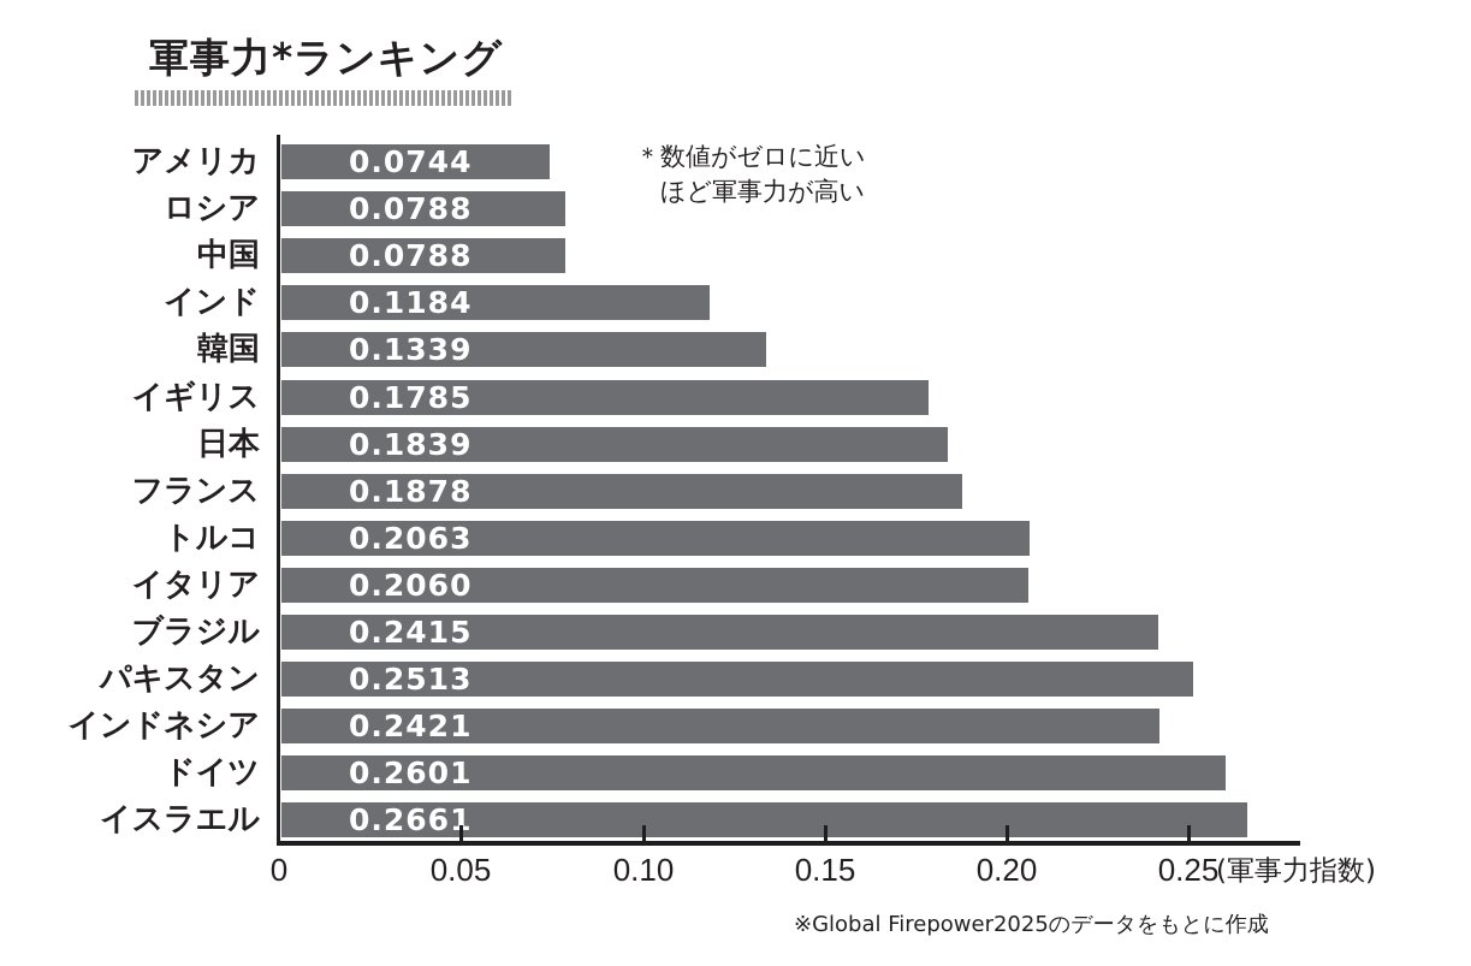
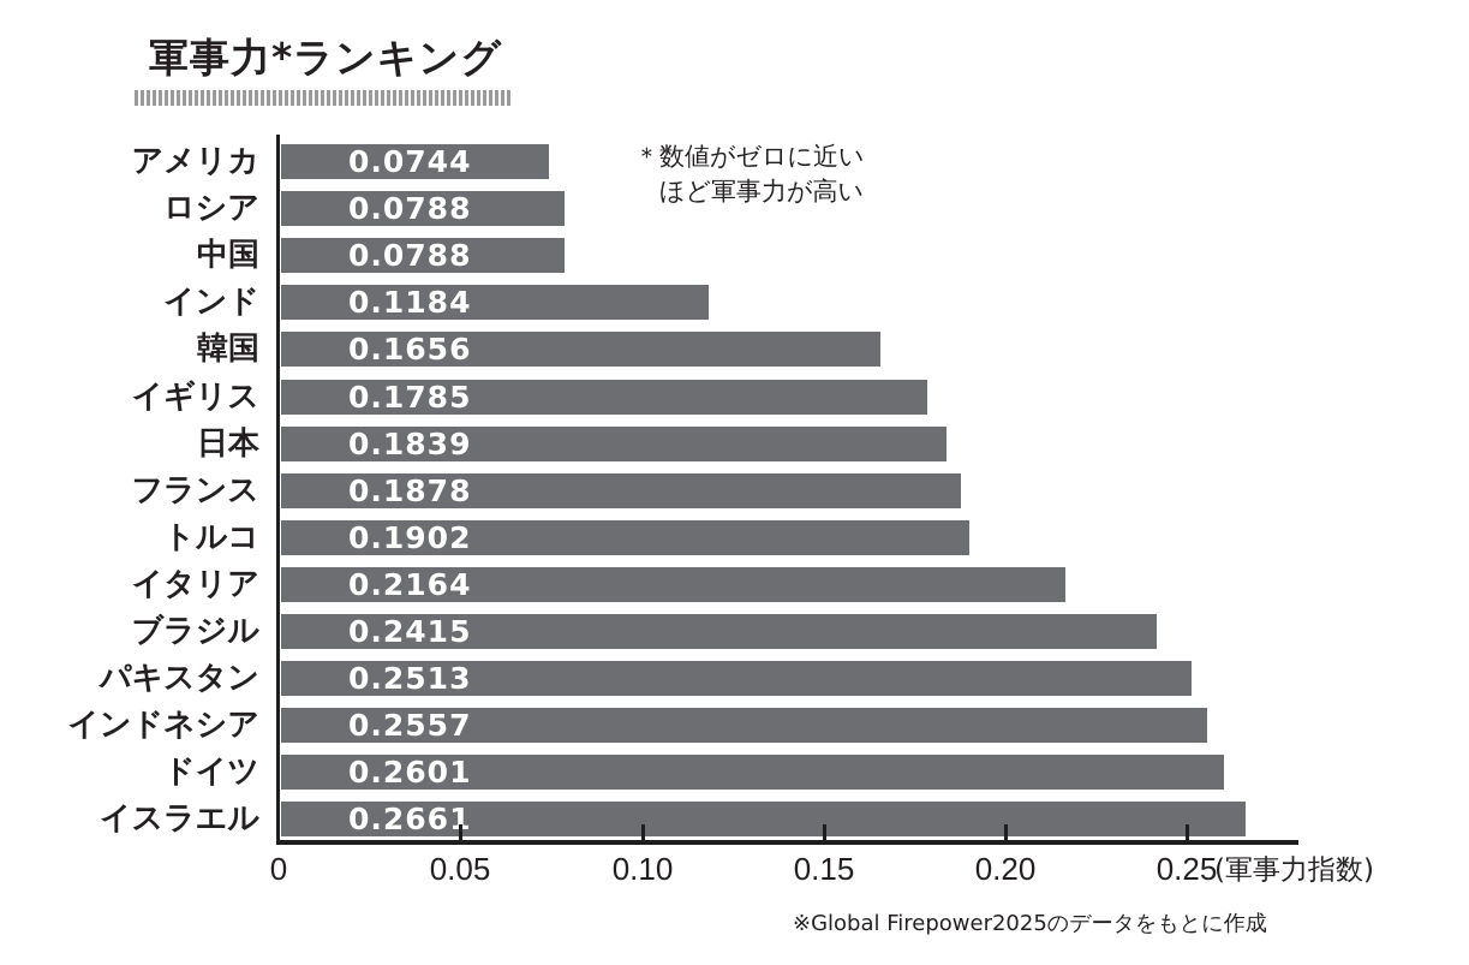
韓国: 0.1339 -> 0.1656
トルコ: 0.2063 -> 0.1902
イタリア: 0.2060 -> 0.2164
インドネシア: 0.2421 -> 0.2557
